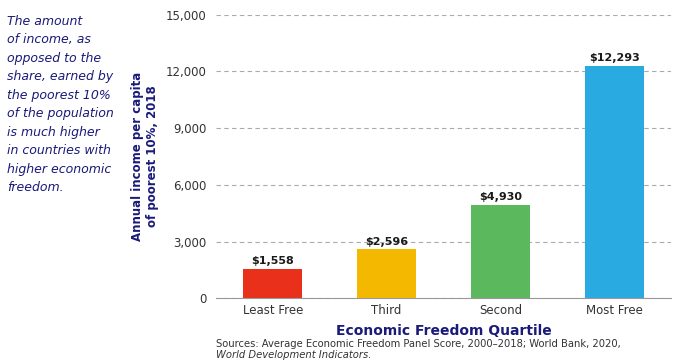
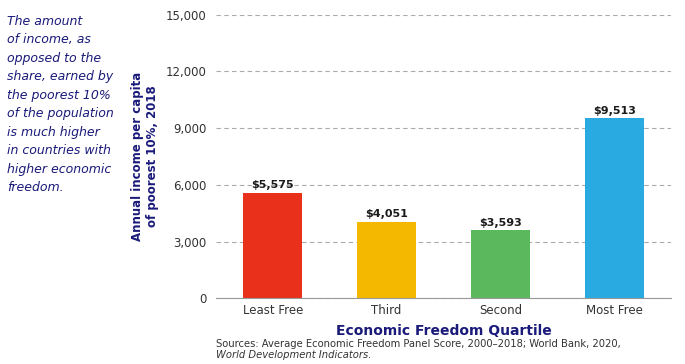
Least Free: $1,558 -> $5,575
Third: $2,596 -> $4,051
Second: $4,930 -> $3,593
Most Free: $12,293 -> $9,513
